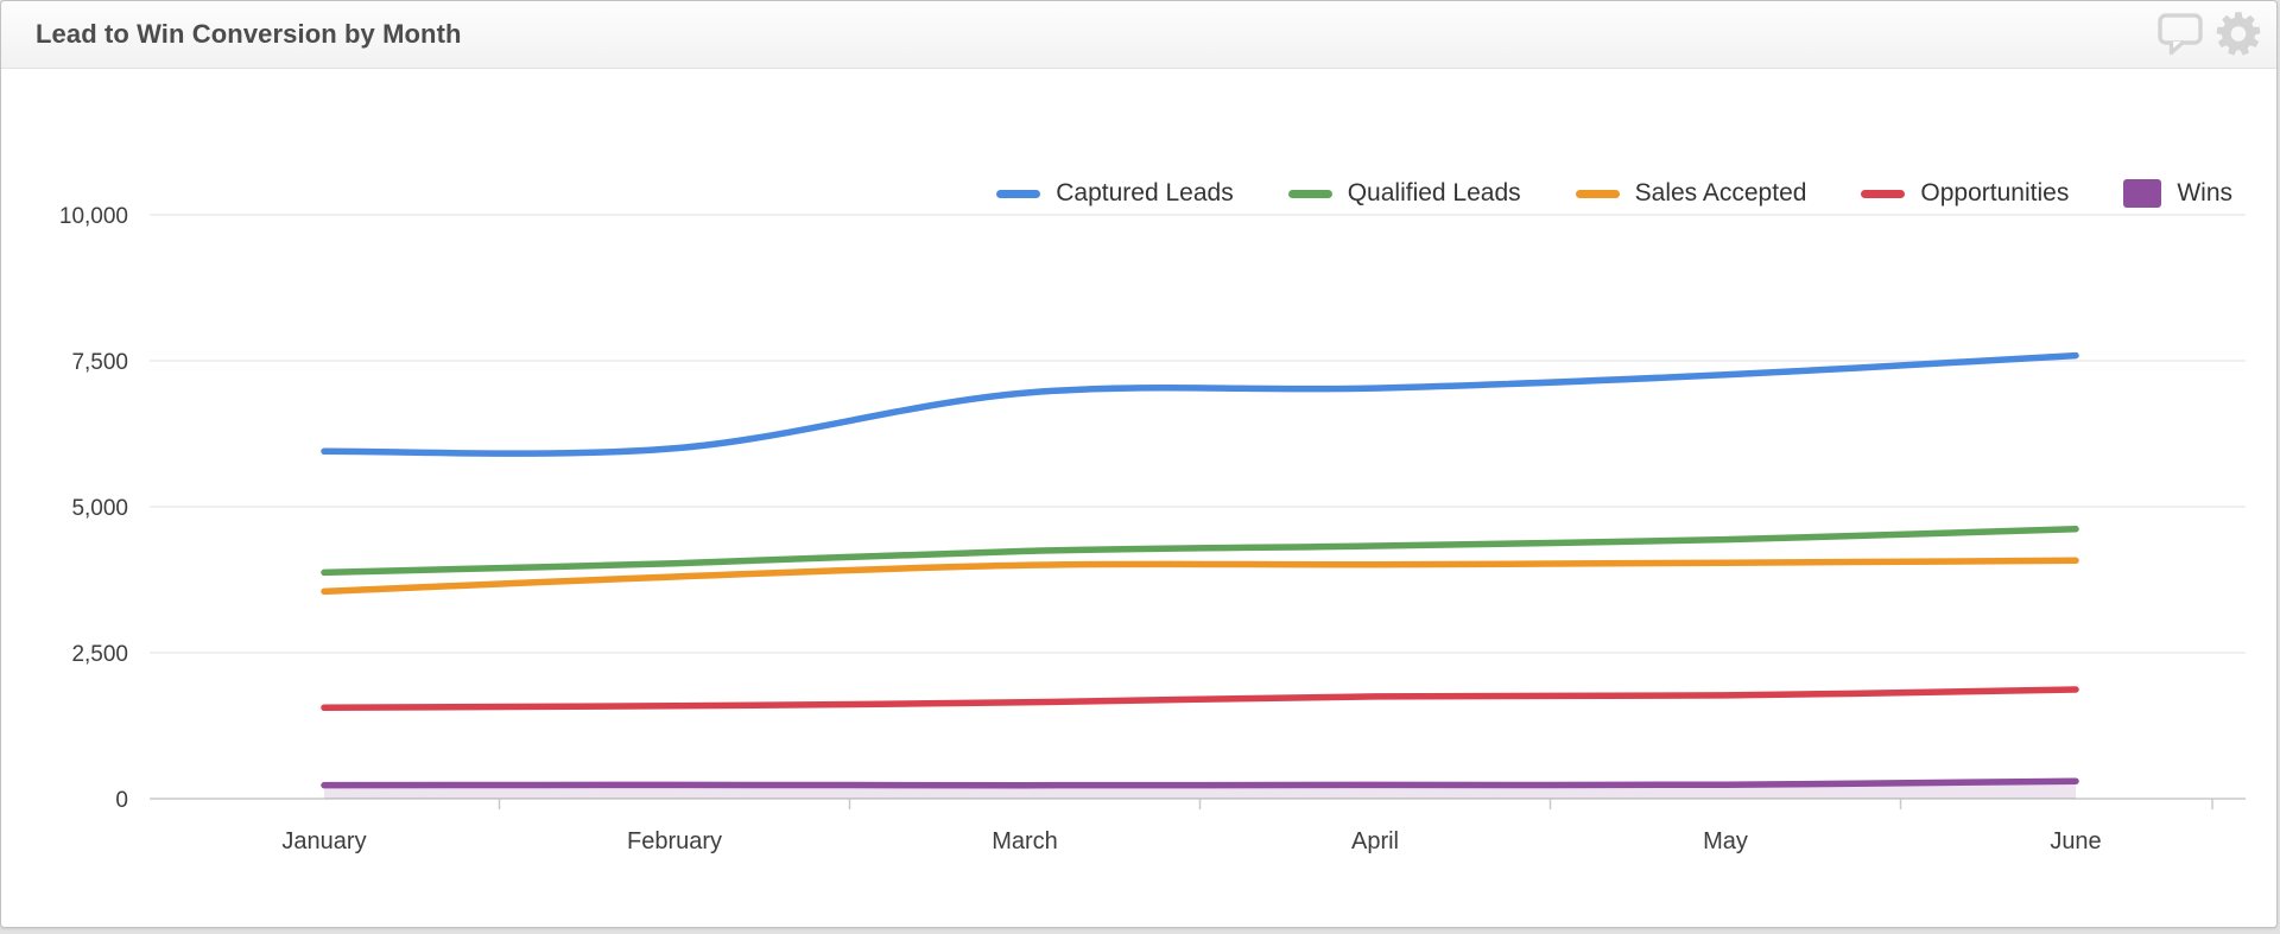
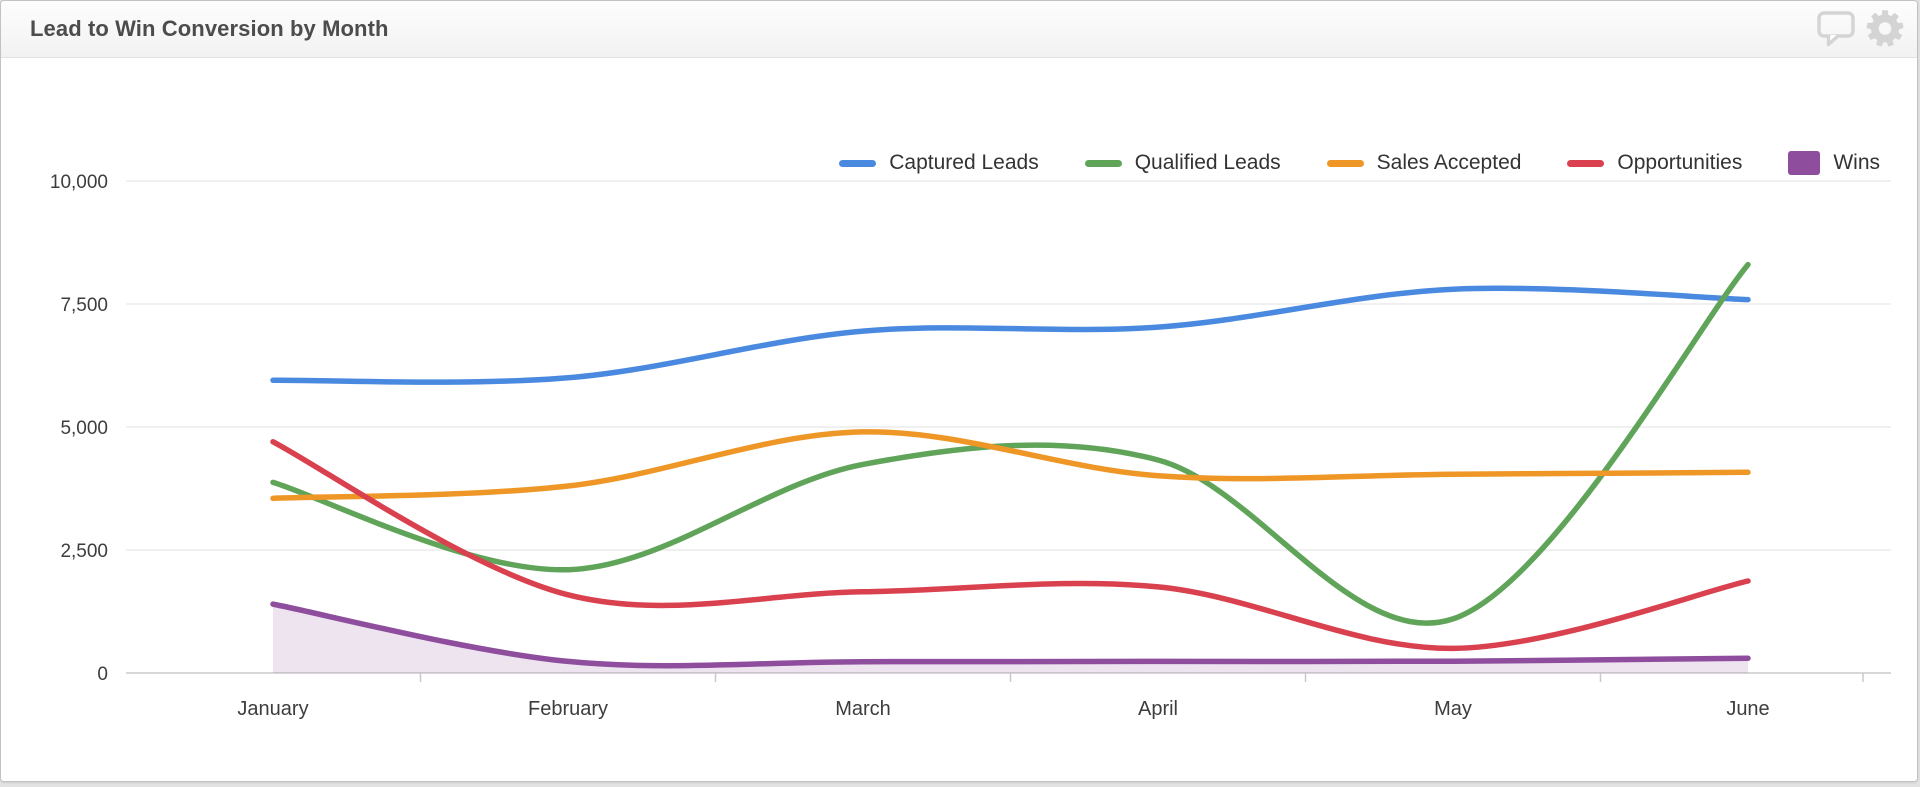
Opportunities/January: 1600 -> 4700
Wins/January: 200 -> 1400
Qualified Leads/February: 4000 -> 2100
Sales Accepted/March: 4000 -> 4900
Captured Leads/May: 7300 -> 7800
Qualified Leads/May: 4400 -> 1100
Opportunities/May: 1800 -> 500
Qualified Leads/June: 4600 -> 8300
